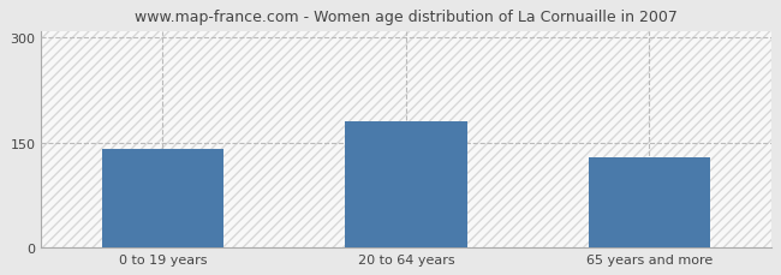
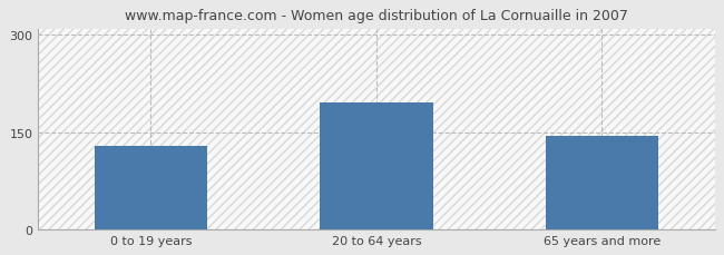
0 to 19 years: 140 -> 128
20 to 64 years: 180 -> 196
65 years and more: 128 -> 144
